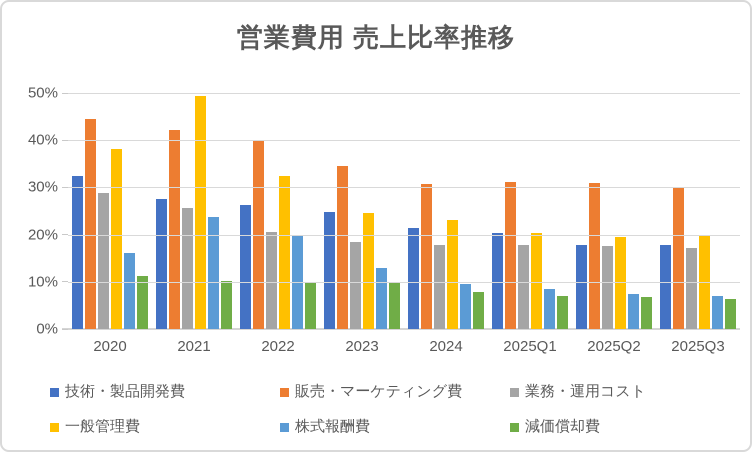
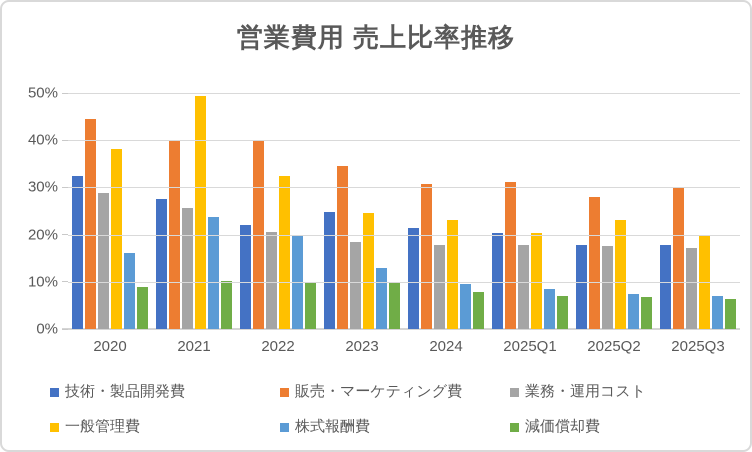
減価償却費/2020: 11% -> 9%
販売・マーケティング費/2021: 42% -> 40%
技術・製品開発費/2022: 26% -> 22%
販売・マーケティング費/2025Q2: 31% -> 28%
一般管理費/2025Q2: 19% -> 23%
